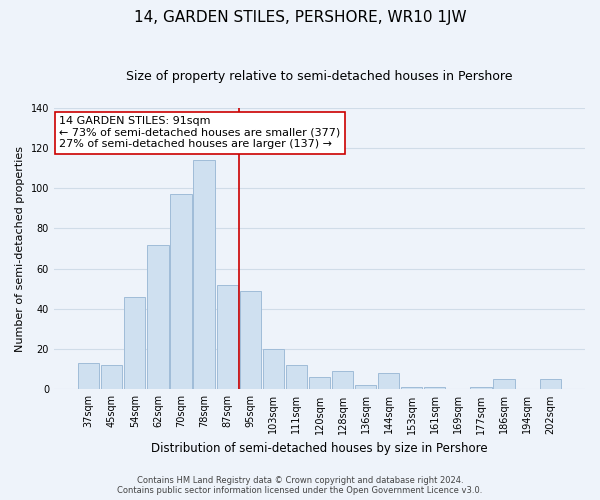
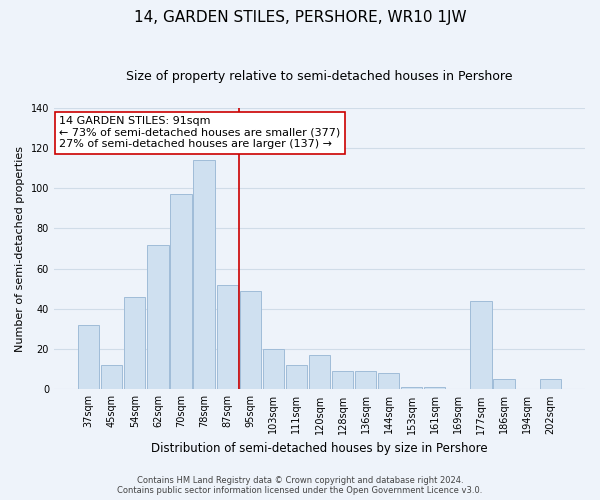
37sqm: 13 -> 32
120sqm: 6 -> 17
136sqm: 2 -> 9
177sqm: 1 -> 44
